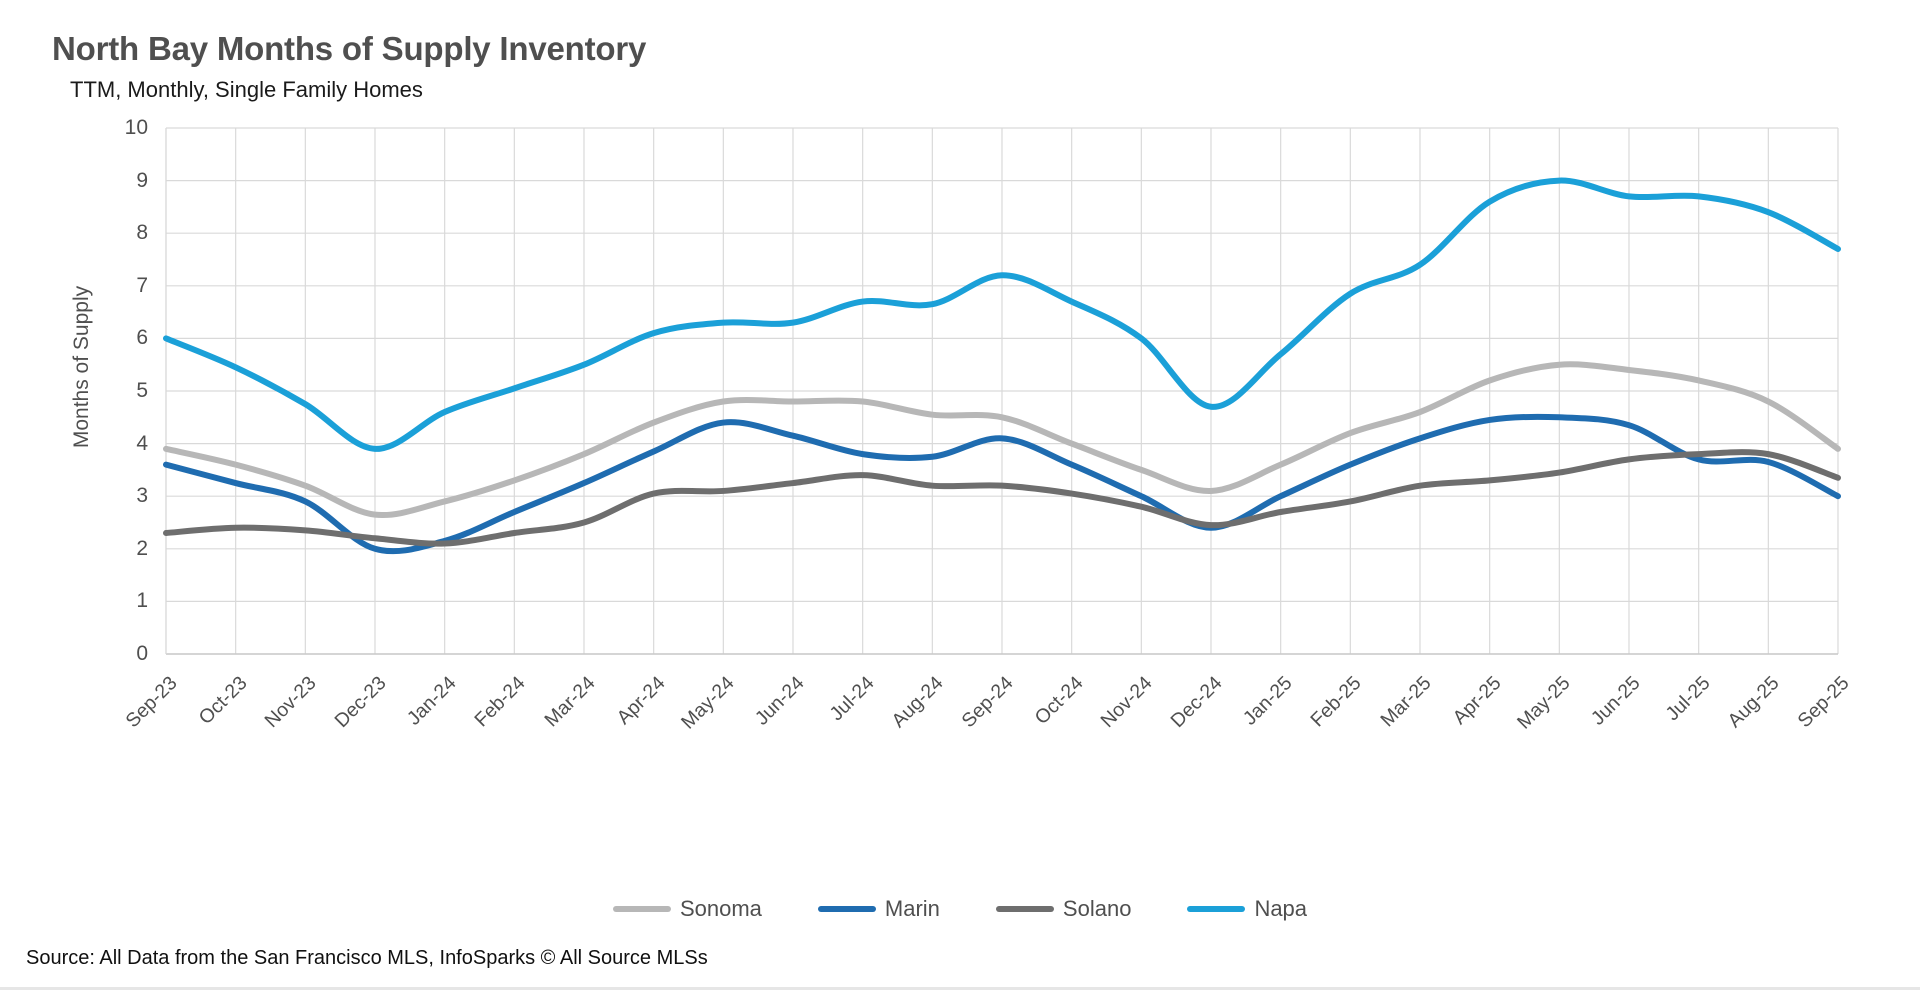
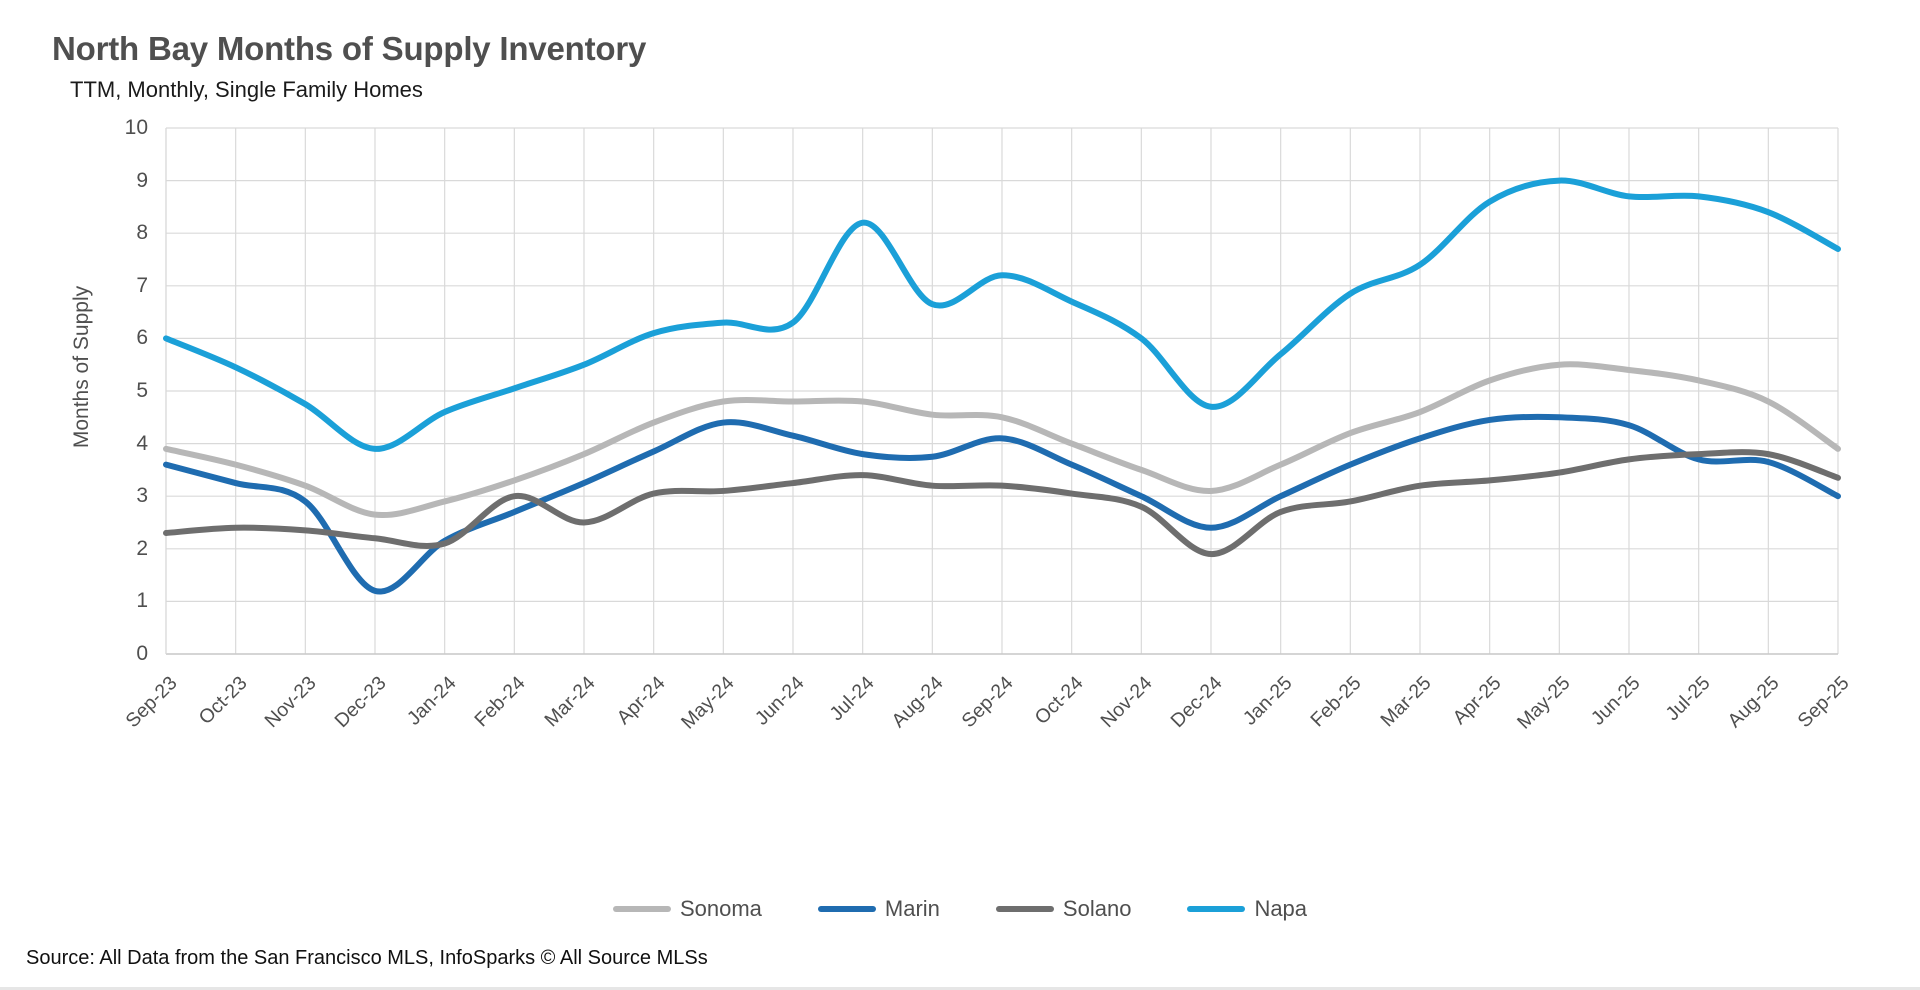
Marin/Dec-23: 2.0 -> 1.2
Solano/Feb-24: 2.3 -> 3.0
Napa/Jul-24: 6.7 -> 8.2
Solano/Dec-24: 2.5 -> 1.9
